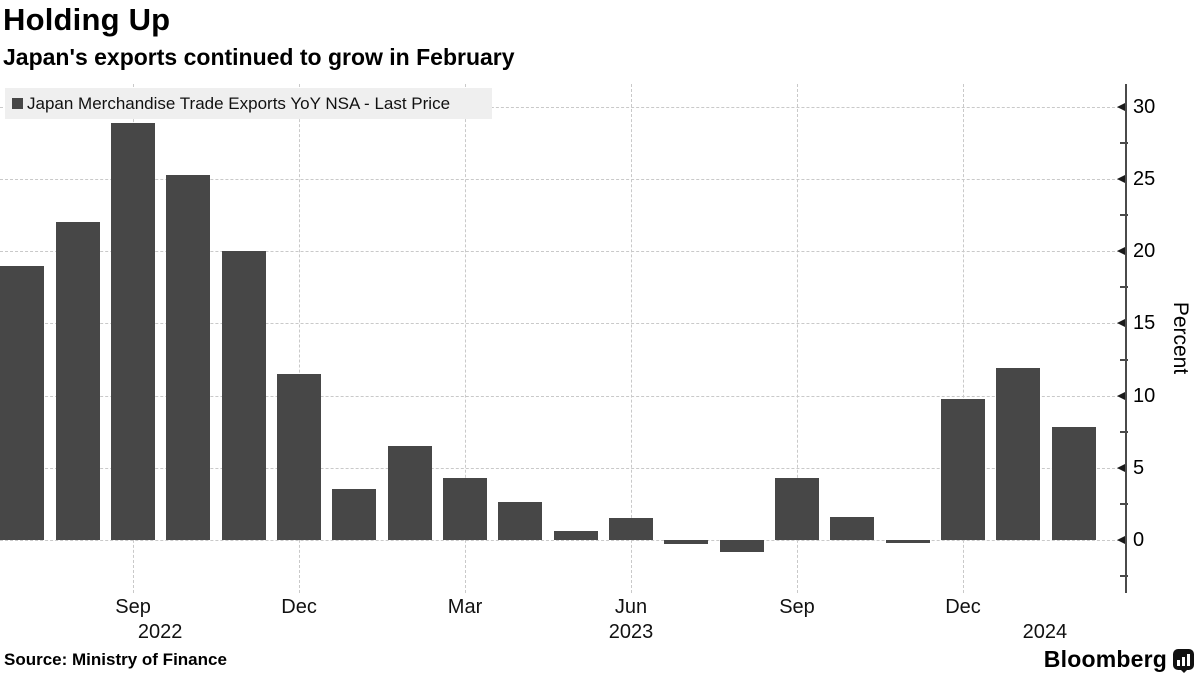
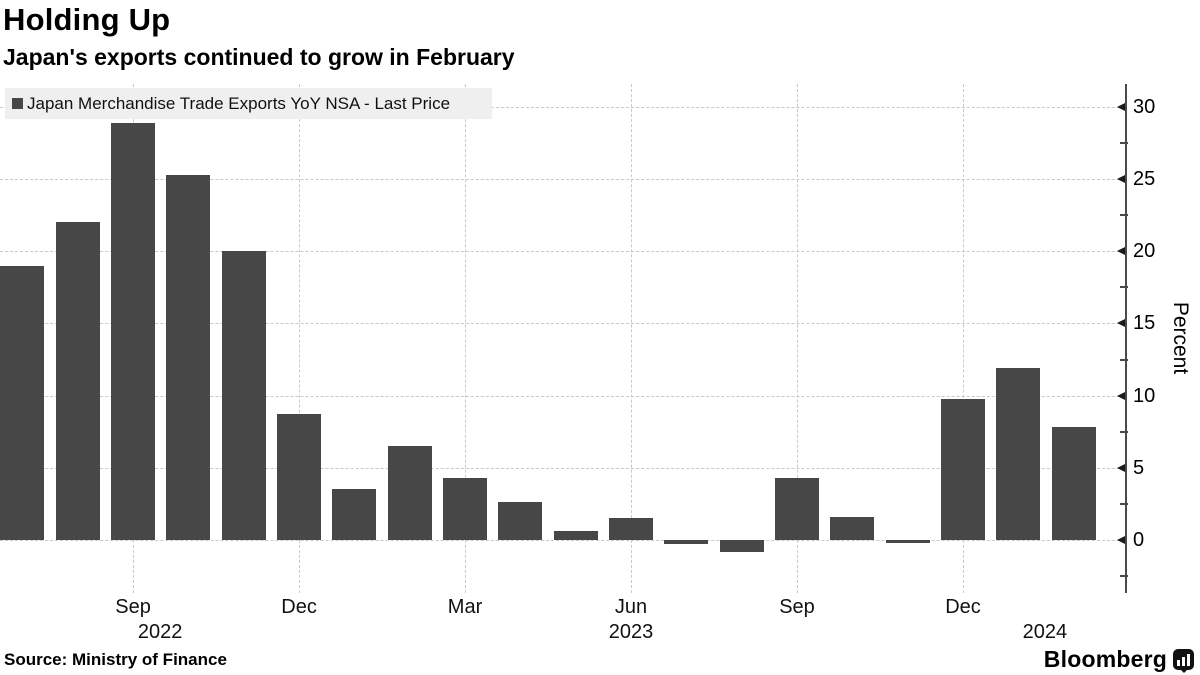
Dec 2022: 11.5 -> 8.7
